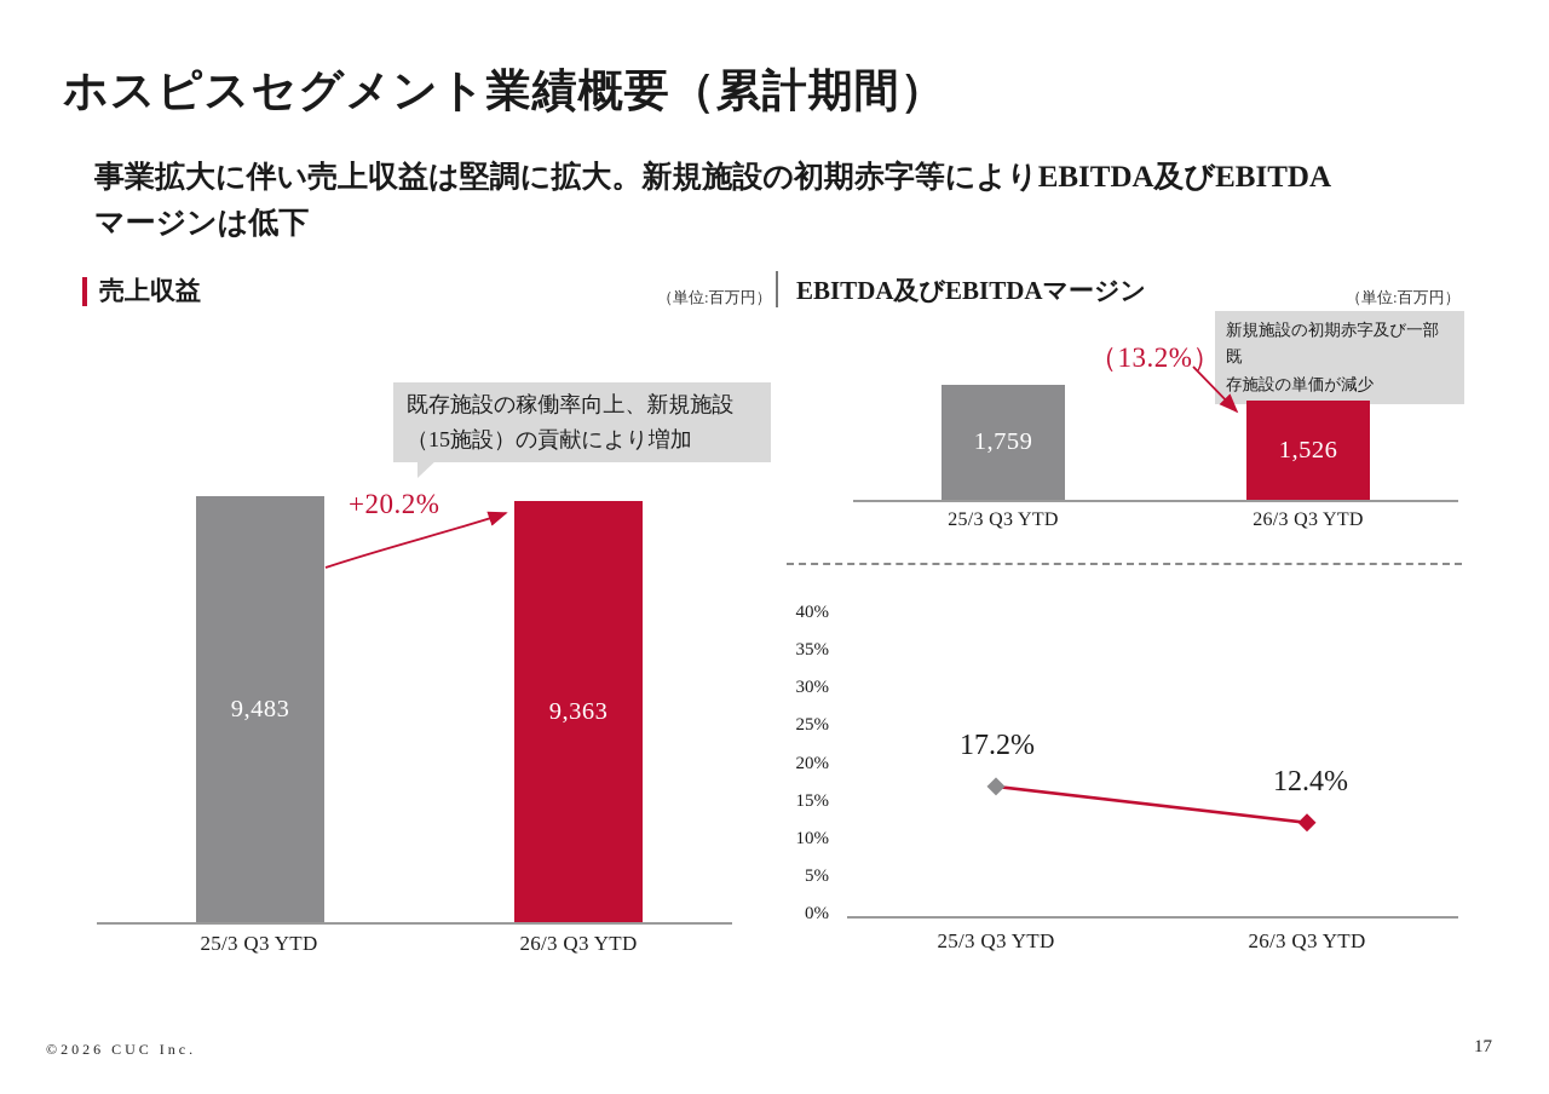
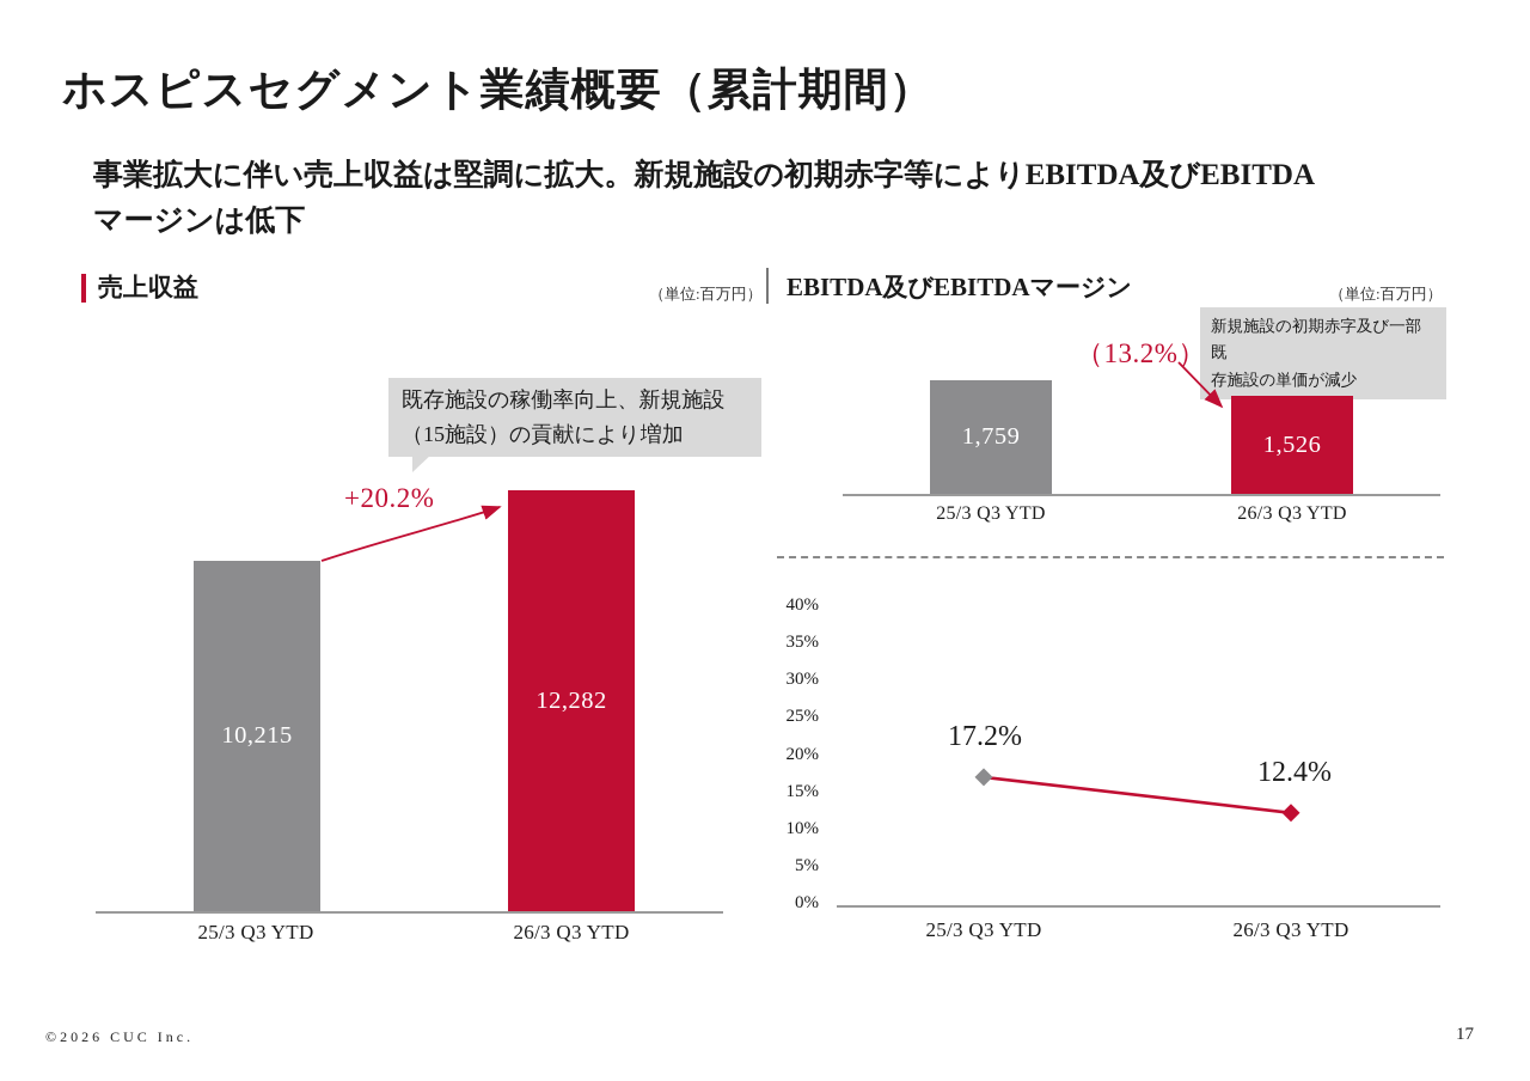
売上収益/25/3 Q3 YTD: 9,483 -> 10,215
売上収益/26/3 Q3 YTD: 9,363 -> 12,282
